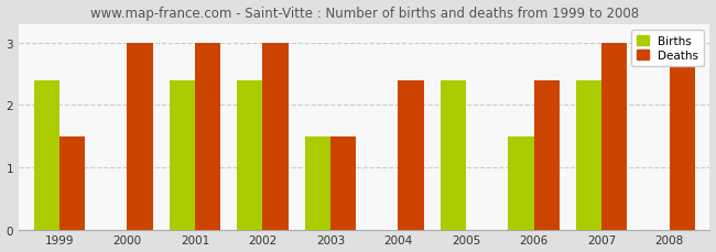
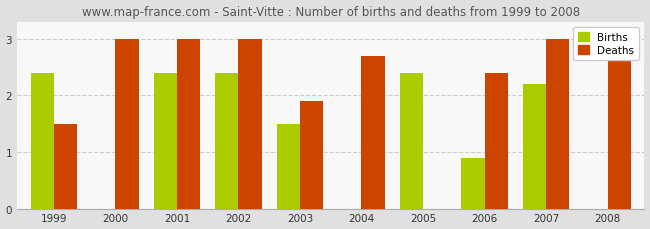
Deaths/2003: 1.5 -> 1.9
Deaths/2004: 2.4 -> 2.7
Births/2006: 1.5 -> 0.9
Births/2007: 2.4 -> 2.2
